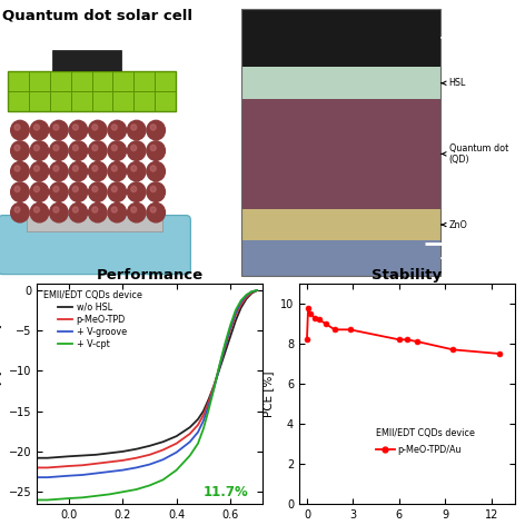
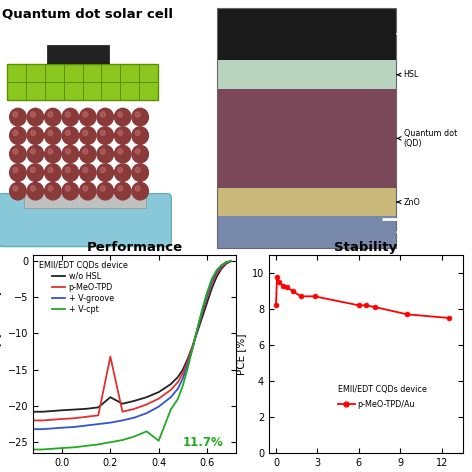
Performance/w/o HSL/0.2: -20.0 -> -18.8
Performance/p-MeO-TPD/0.2: -21.1 -> -13.2
Performance/+ V-cpt/0.4: -22.3 -> -24.8
